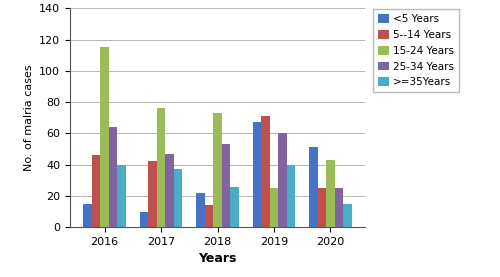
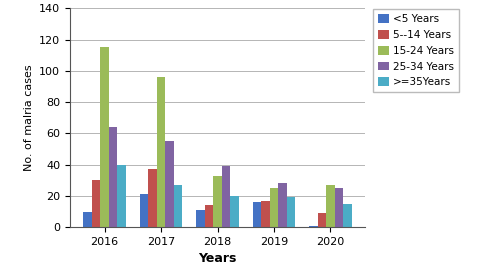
<5 Years/2016: 15 -> 10
5--14 Years/2016: 46 -> 30
<5 Years/2017: 10 -> 21
5--14 Years/2017: 42 -> 37
15-24 Years/2017: 76 -> 96
25-34 Years/2017: 47 -> 55
>=35Years/2017: 37 -> 27
<5 Years/2018: 22 -> 11
15-24 Years/2018: 73 -> 33
25-34 Years/2018: 53 -> 39
>=35Years/2018: 26 -> 20
<5 Years/2019: 67 -> 16
5--14 Years/2019: 71 -> 17
25-34 Years/2019: 60 -> 28
>=35Years/2019: 40 -> 19
<5 Years/2020: 51 -> 1
5--14 Years/2020: 25 -> 9
15-24 Years/2020: 43 -> 27
